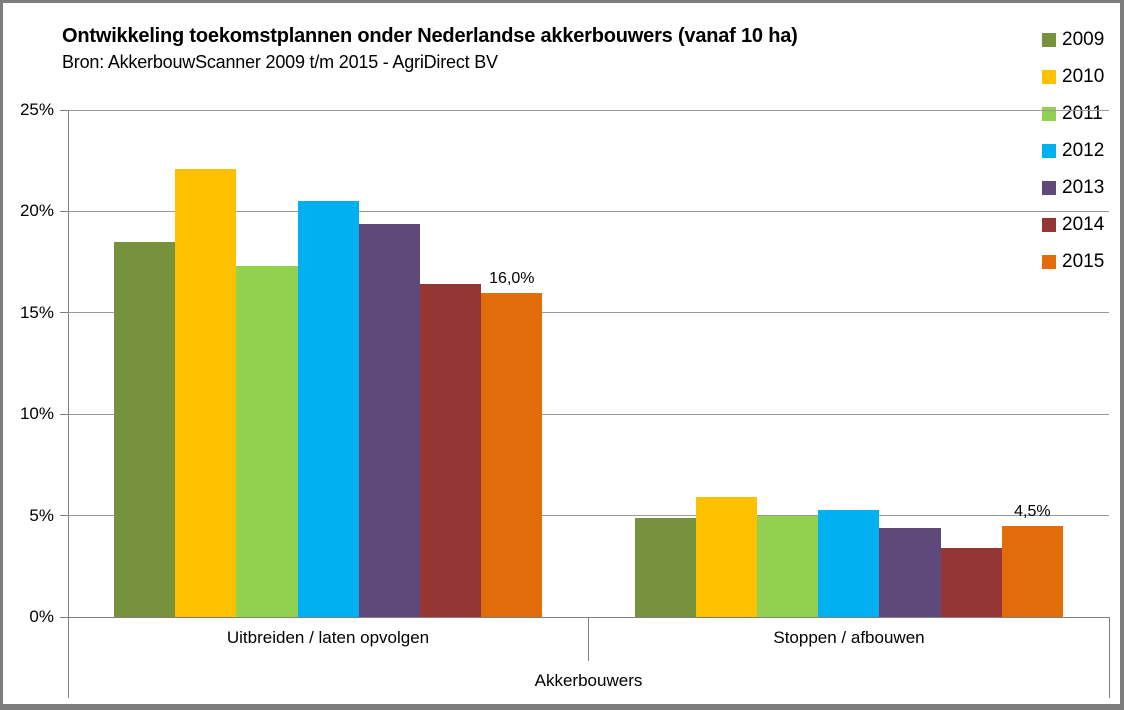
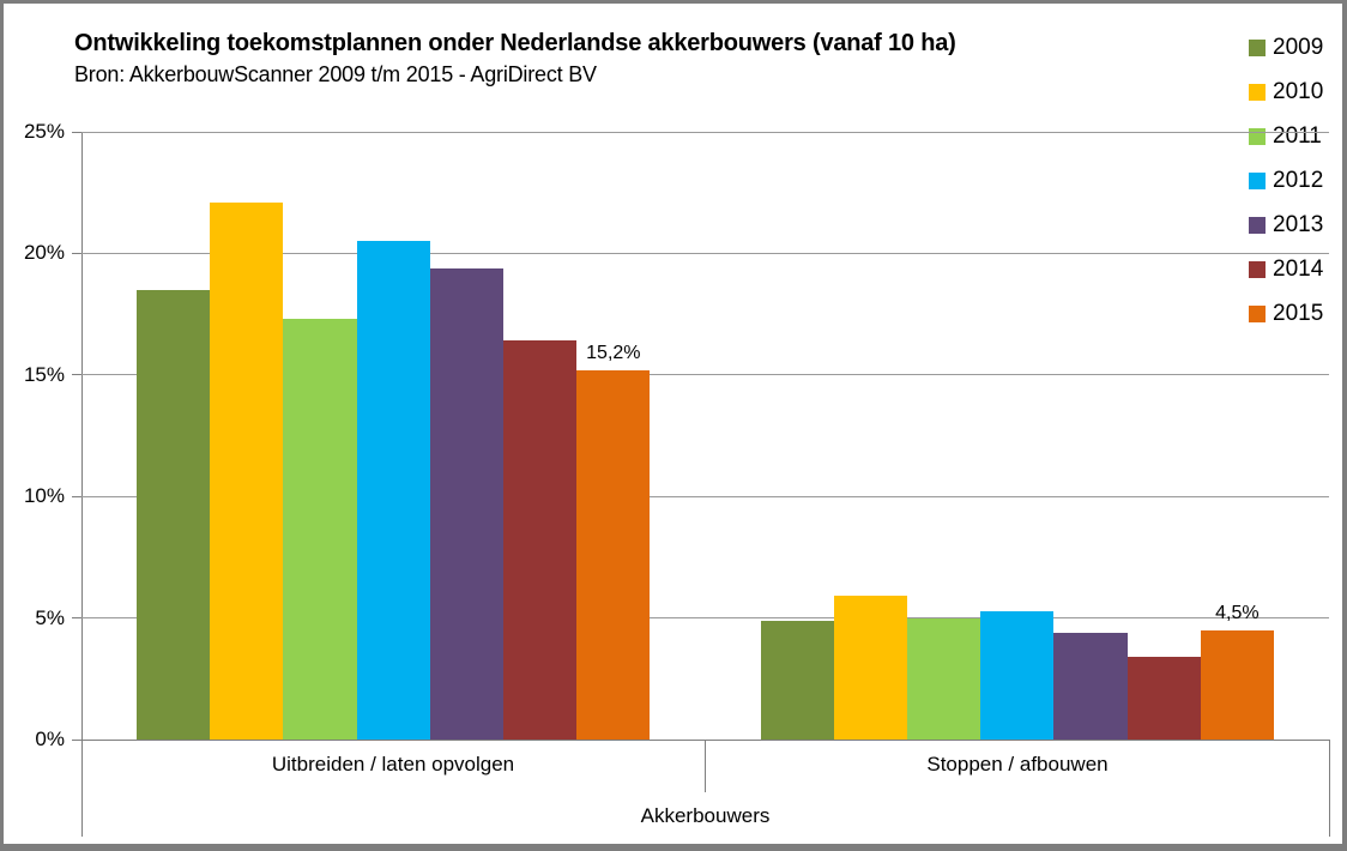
2015/Uitbreiden / laten opvolgen: 16,0% -> 15,2%
